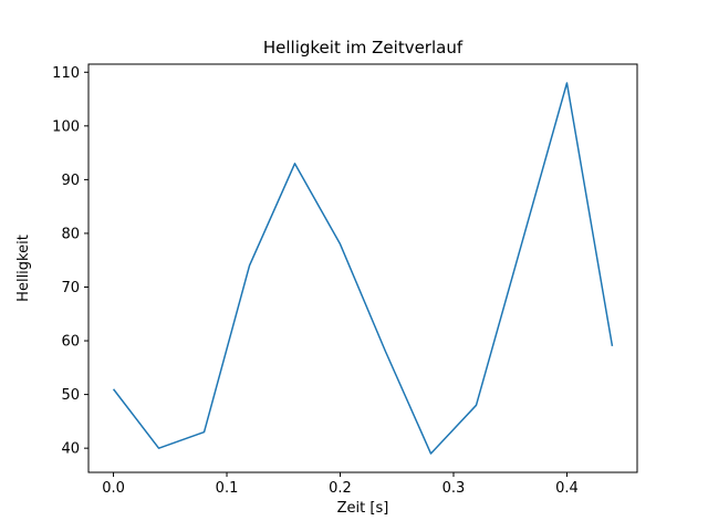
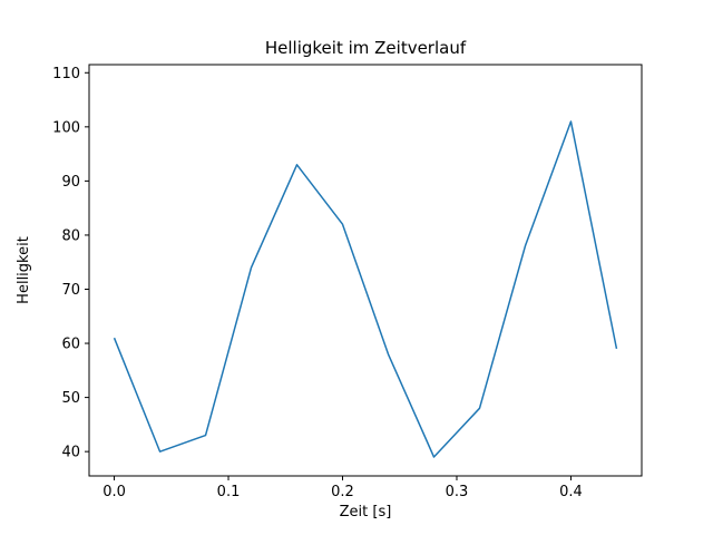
0.0: 51 -> 61
0.2: 78 -> 82
0.4: 108 -> 101
